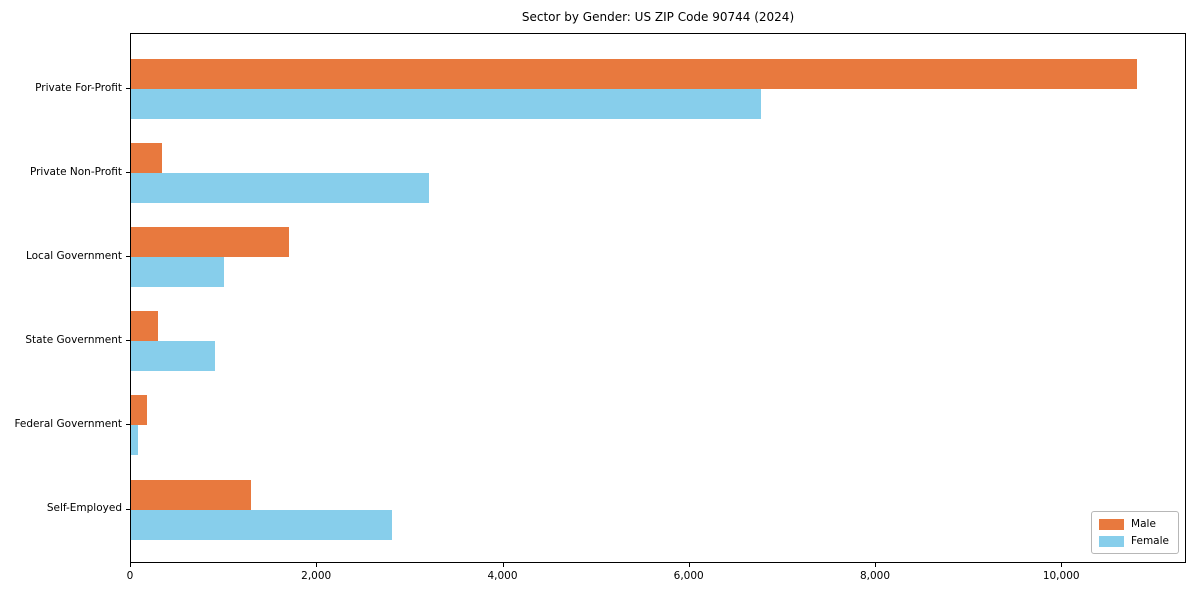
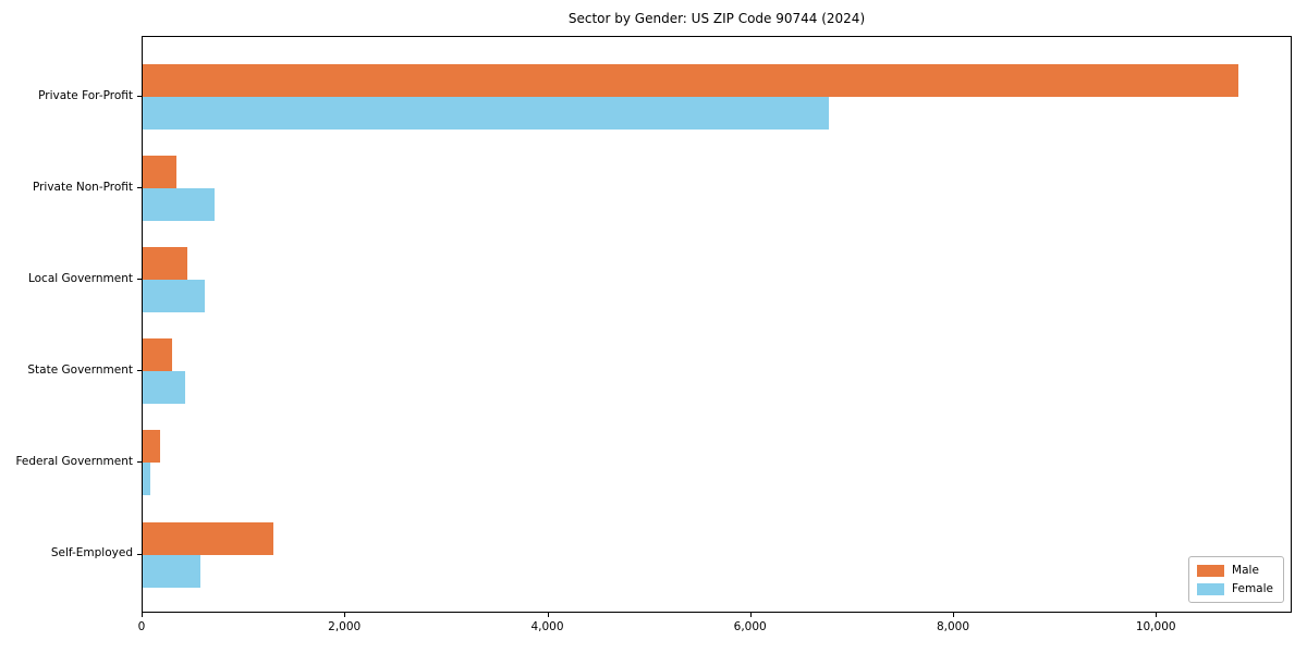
Female/Private Non-Profit: 3200 -> 700
Male/Local Government: 1700 -> 400
Female/Local Government: 1000 -> 600
Female/State Government: 900 -> 400
Female/Self-Employed: 2800 -> 600
